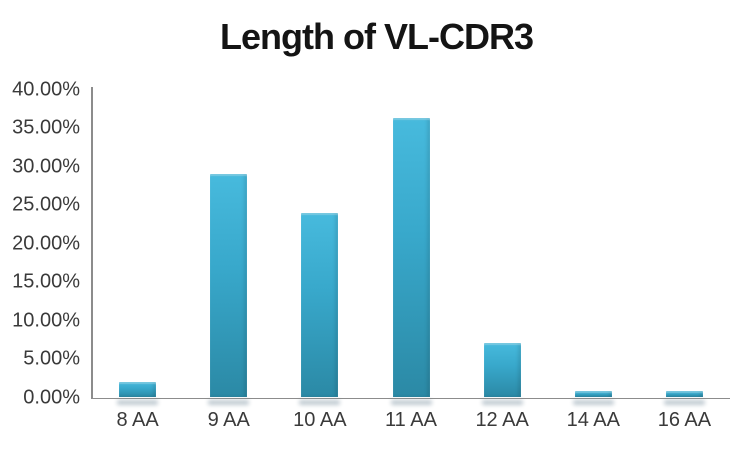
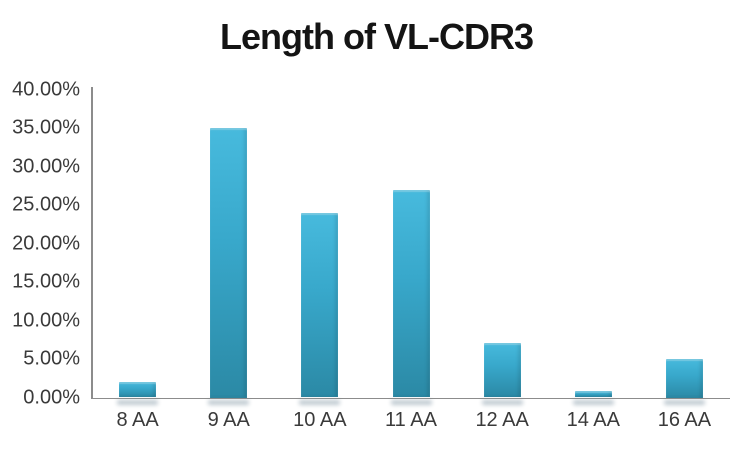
9 AA: 29% -> 35%
11 AA: 36% -> 27%
16 AA: 1% -> 5%
